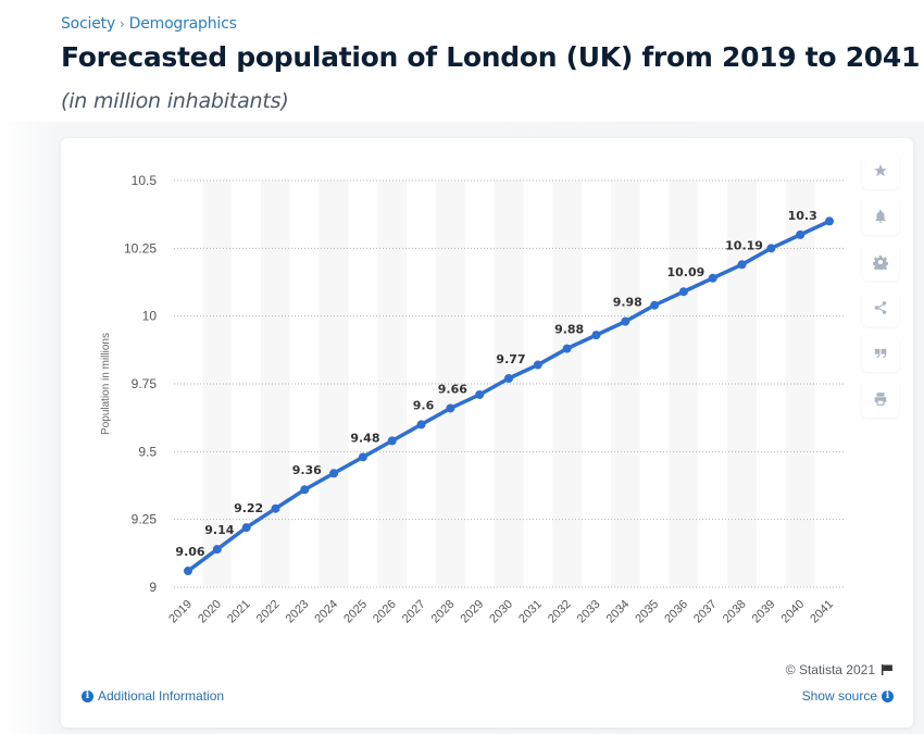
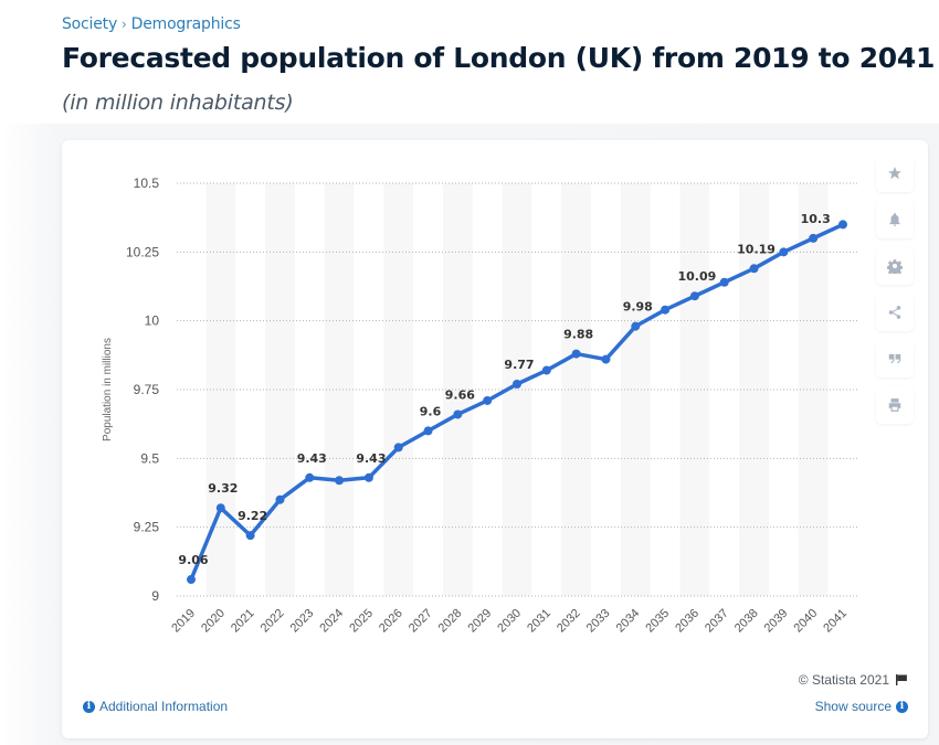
2020: 9.14 -> 9.32
2022: 9.29 -> 9.35
2023: 9.36 -> 9.43
2025: 9.48 -> 9.43
2033: 9.93 -> 9.86
